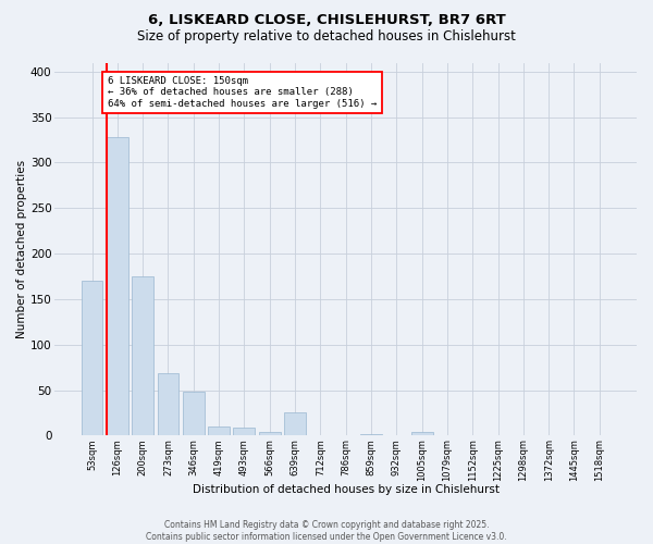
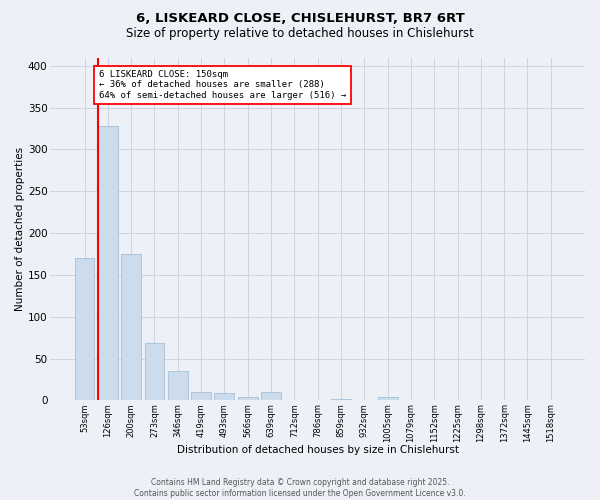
346sqm: 48 -> 35
639sqm: 26 -> 10
